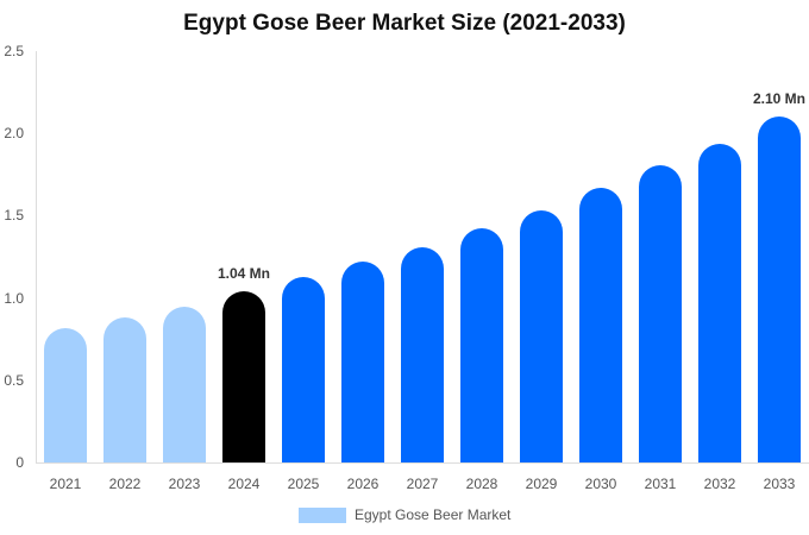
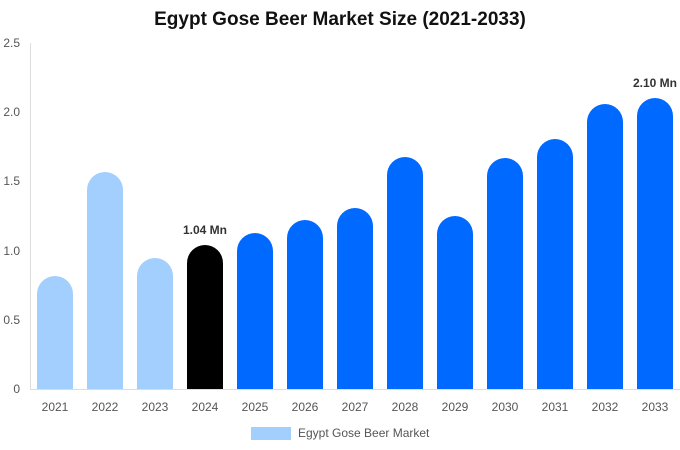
2022: 0.88 -> 1.57
2028: 1.42 -> 1.68
2029: 1.53 -> 1.25
2032: 1.94 -> 2.06
